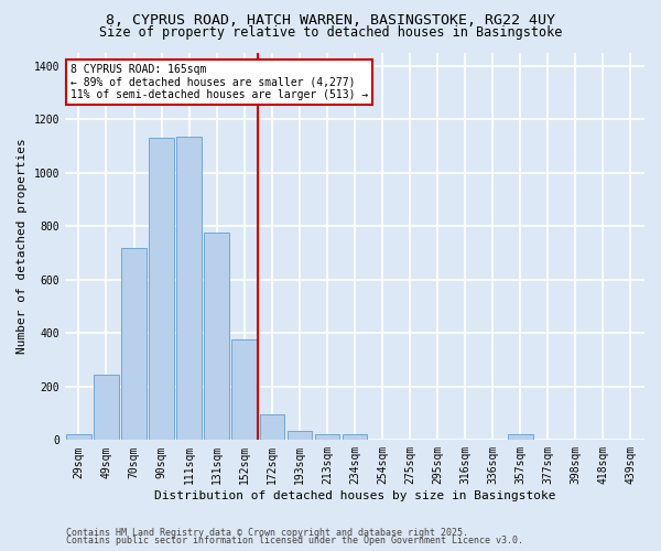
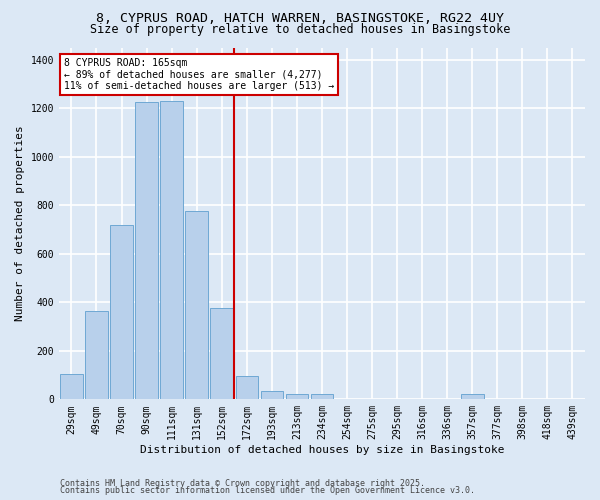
29sqm: 20 -> 105
49sqm: 245 -> 365
90sqm: 1130 -> 1225
111sqm: 1135 -> 1230
